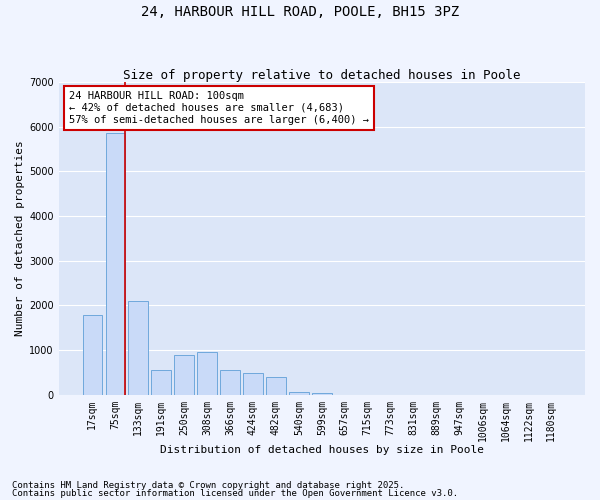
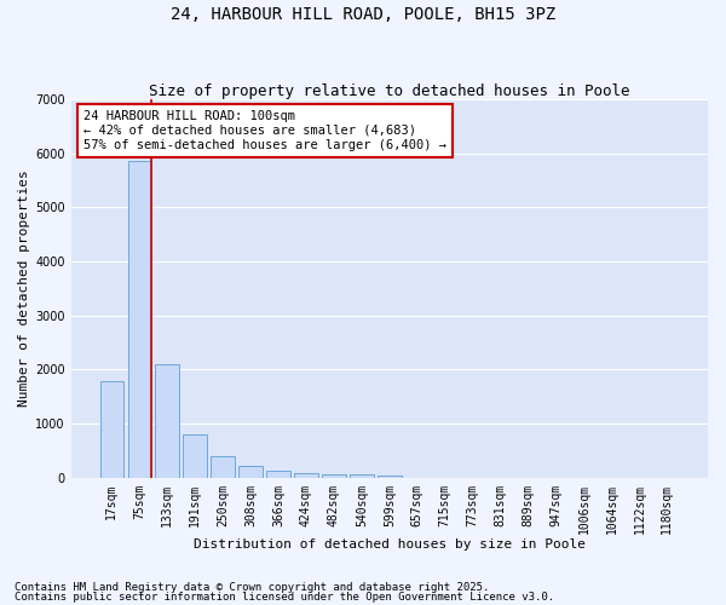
191sqm: 550 -> 810
250sqm: 900 -> 390
308sqm: 950 -> 210
366sqm: 550 -> 130
424sqm: 500 -> 90
482sqm: 400 -> 60
